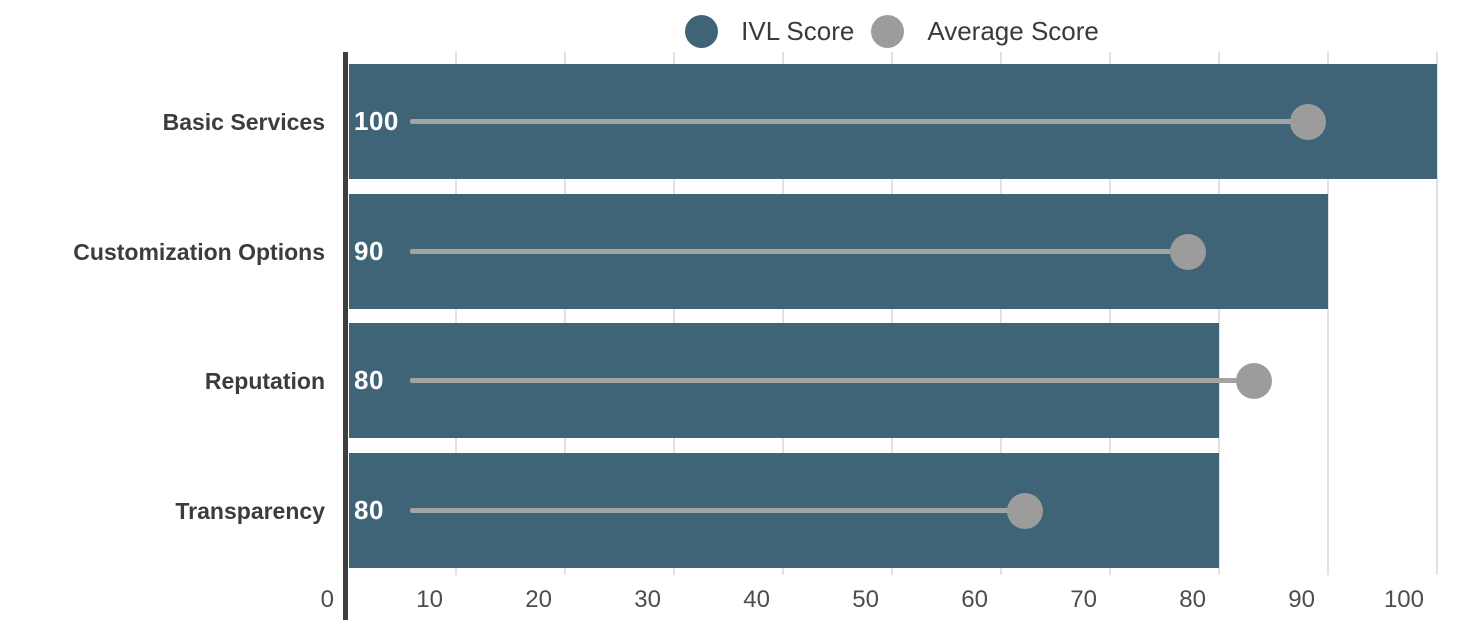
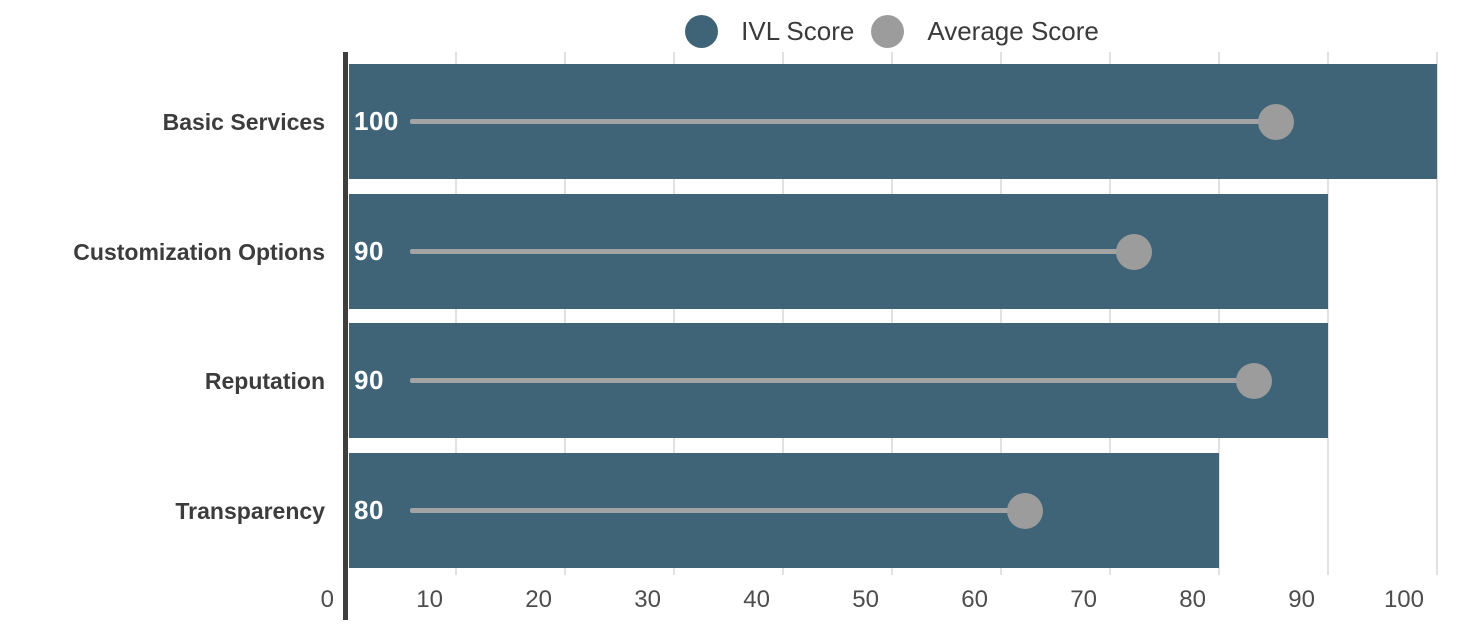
Average Score/Basic Services: 88 -> 85
Average Score/Customization Options: 77 -> 72
IVL Score/Reputation: 80 -> 90
